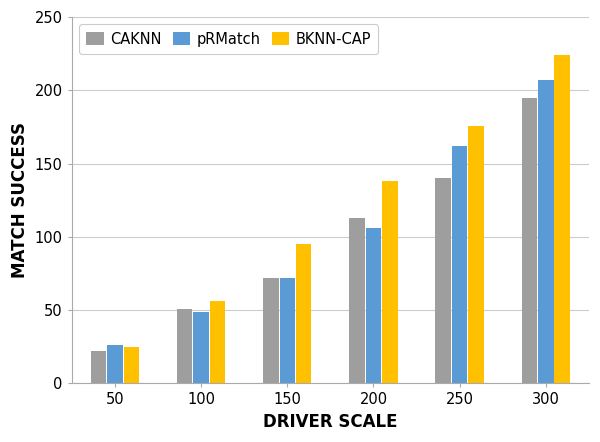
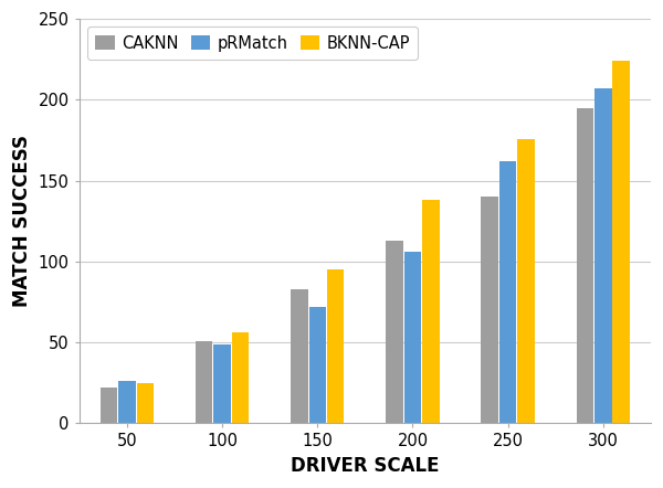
CAKNN/150: 72 -> 83
